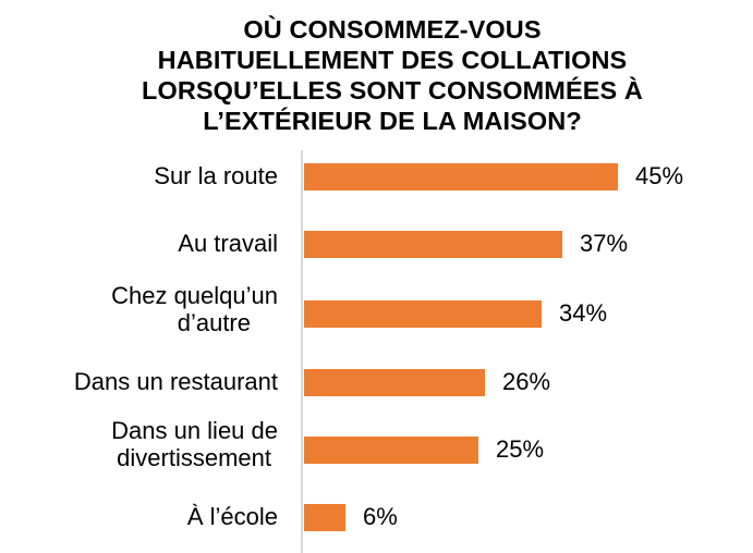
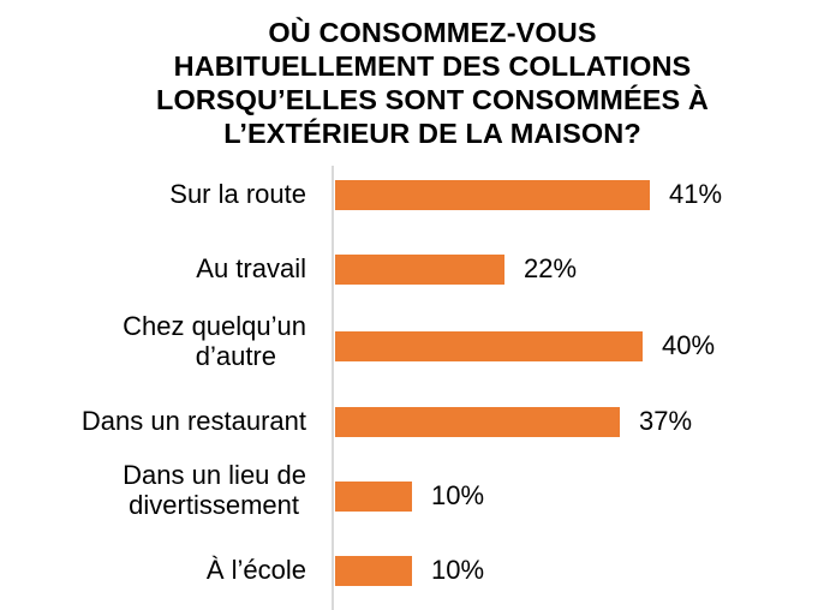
Sur la route: 45% -> 41%
Au travail: 37% -> 22%
Chez quelqu’un d’autre: 34% -> 40%
Dans un restaurant: 26% -> 37%
Dans un lieu de divertissement: 25% -> 10%
À l’école: 6% -> 10%
